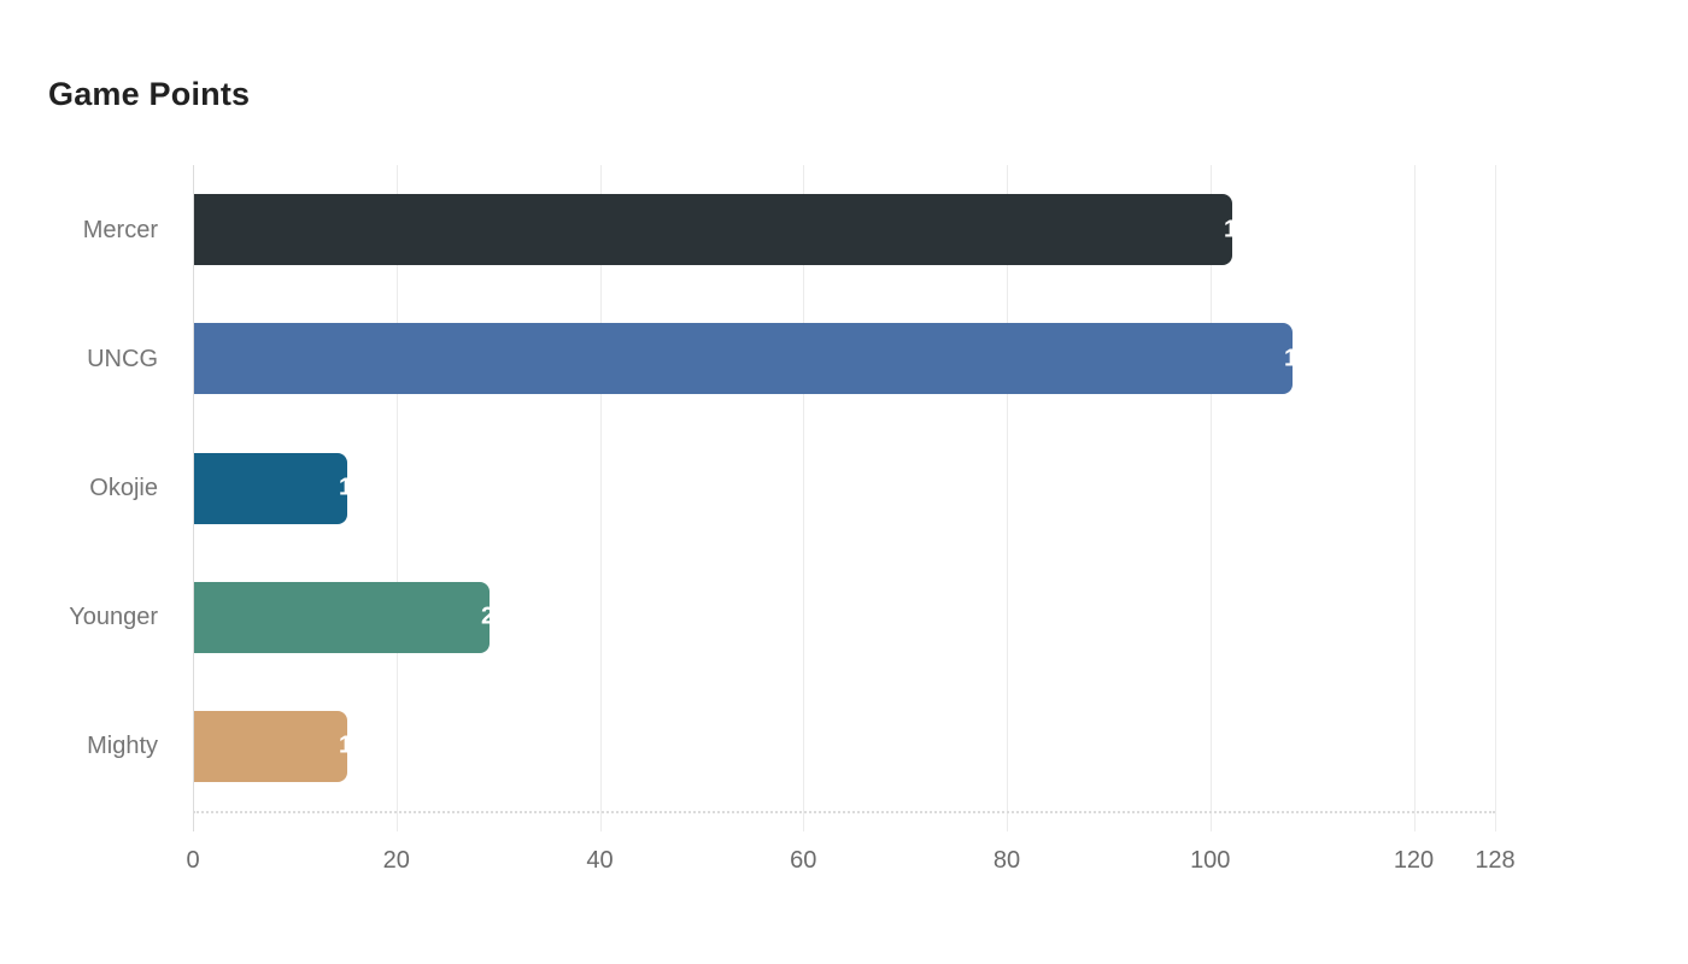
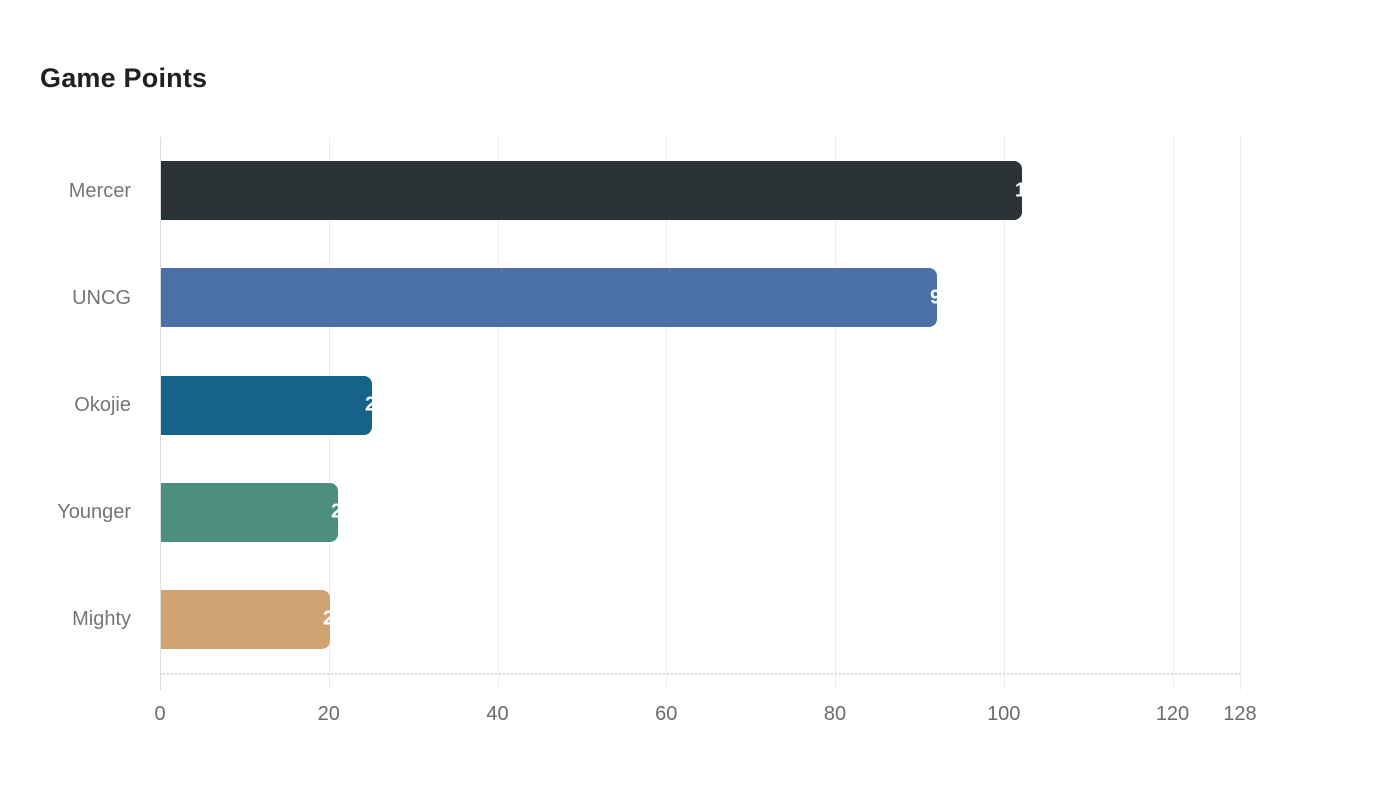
UNCG: 108 -> 92
Okojie: 15 -> 25
Younger: 29 -> 21
Mighty: 15 -> 20
